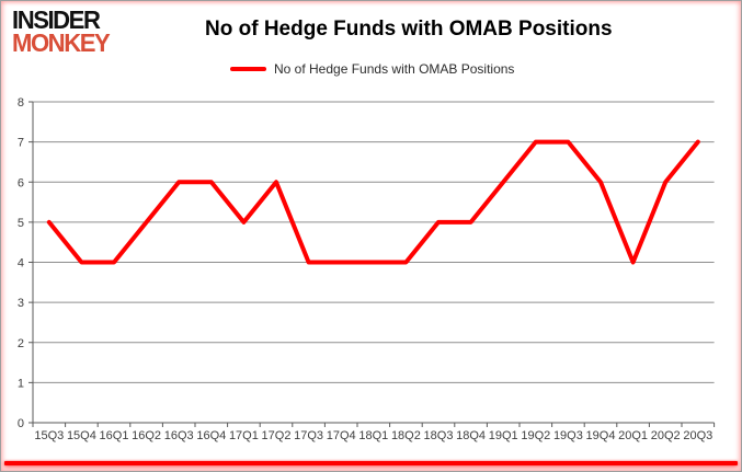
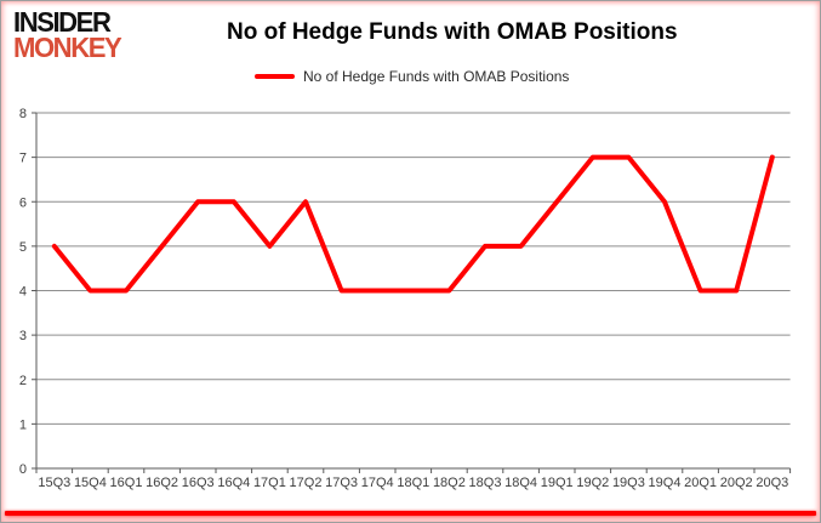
20Q2: 6 -> 4
